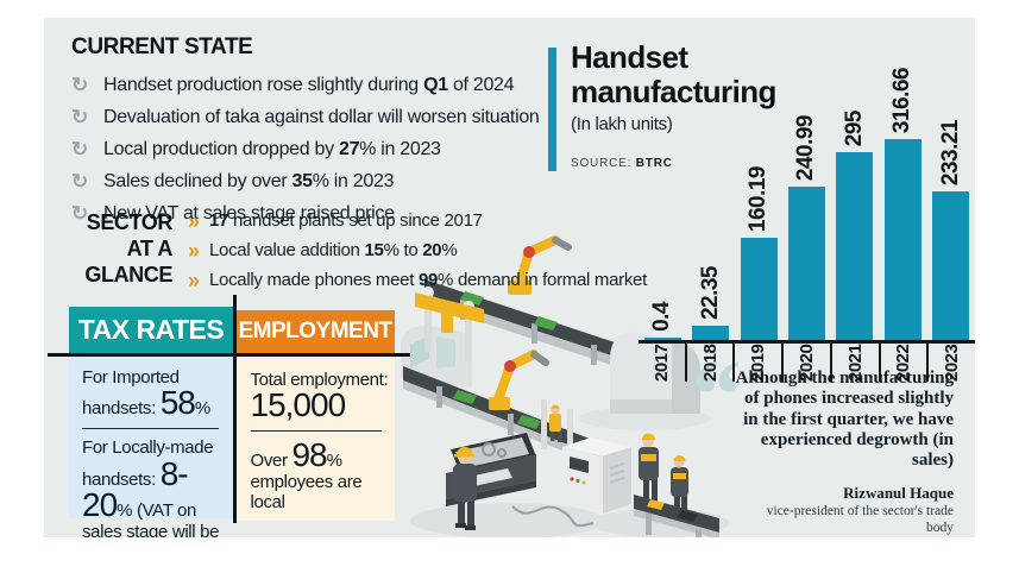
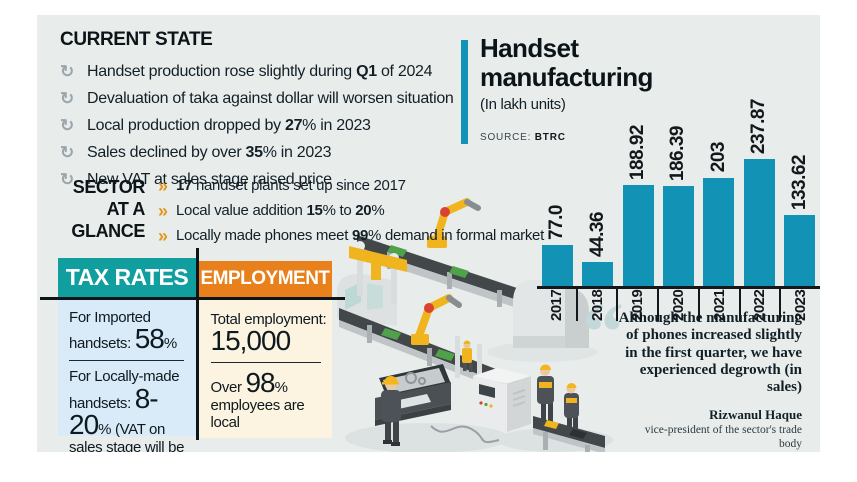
2017: 0.4 -> 77.0
2018: 22.35 -> 44.36
2019: 160.19 -> 188.92
2020: 240.99 -> 186.39
2021: 295 -> 203
2022: 316.66 -> 237.87
2023: 233.21 -> 133.62
